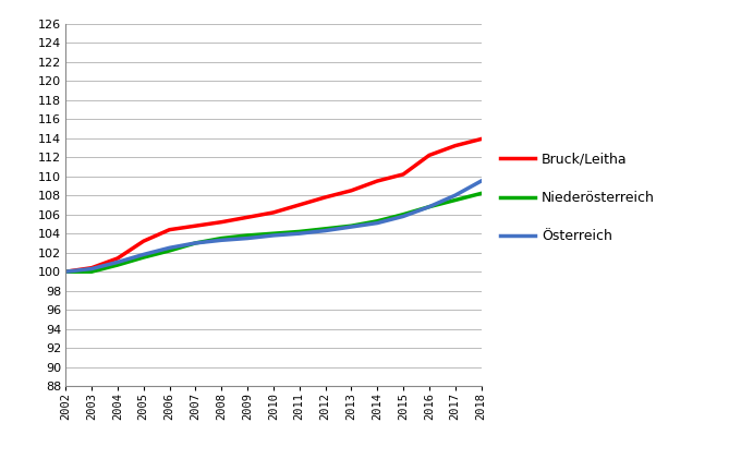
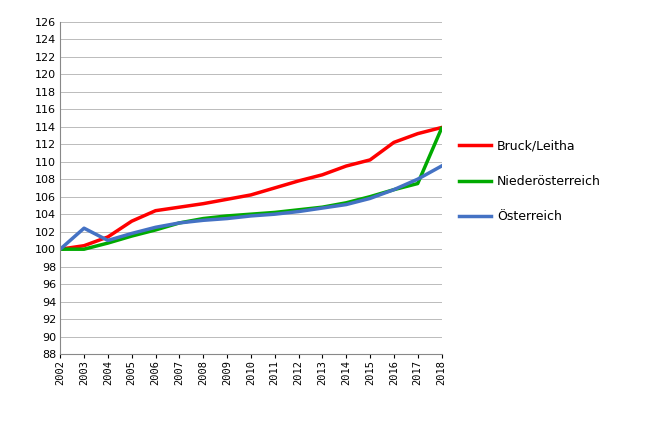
Österreich/2003: 100.3 -> 102.4
Niederösterreich/2018: 108.2 -> 113.8
